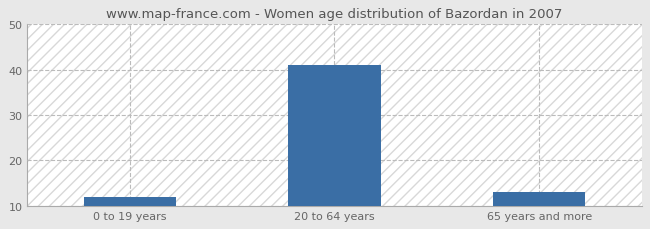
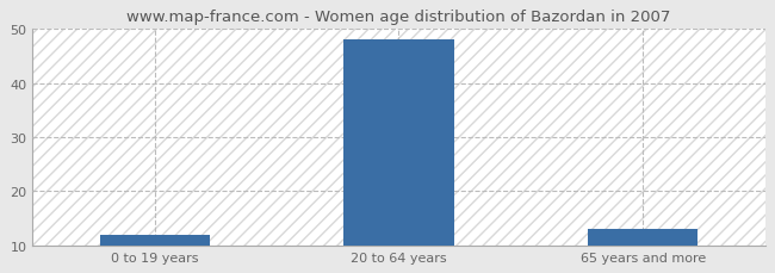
20 to 64 years: 41 -> 48
